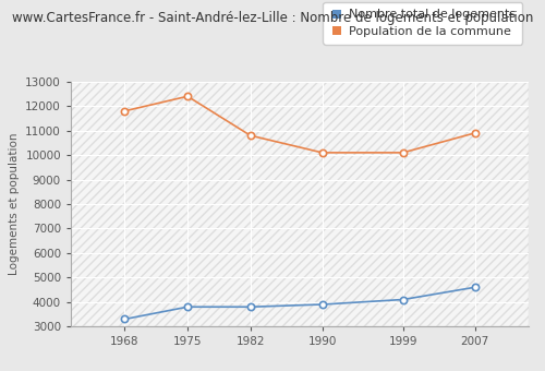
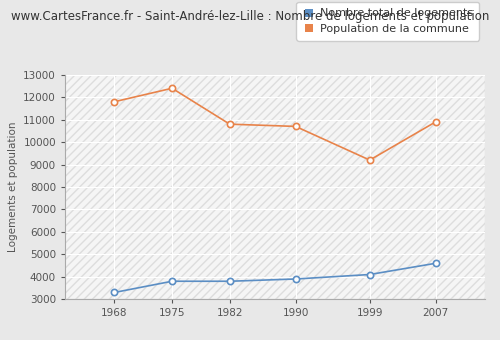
Population de la commune/1990: 10100 -> 10700
Population de la commune/1999: 10100 -> 9200
